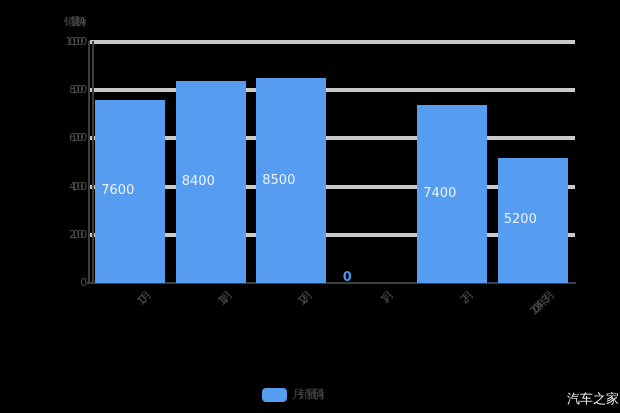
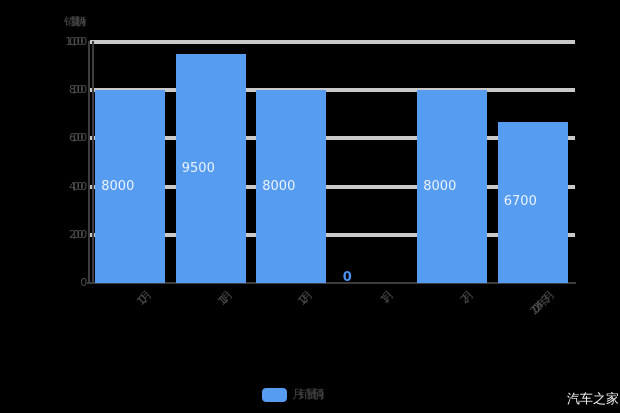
10月: 7600 -> 8000
11月: 8400 -> 9500
12月: 8500 -> 8000
2月: 7400 -> 8000
2024年3月: 5200 -> 6700
